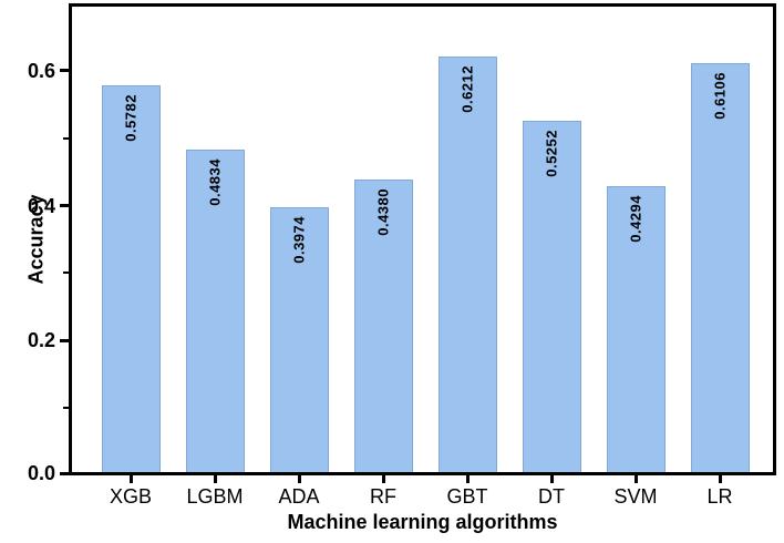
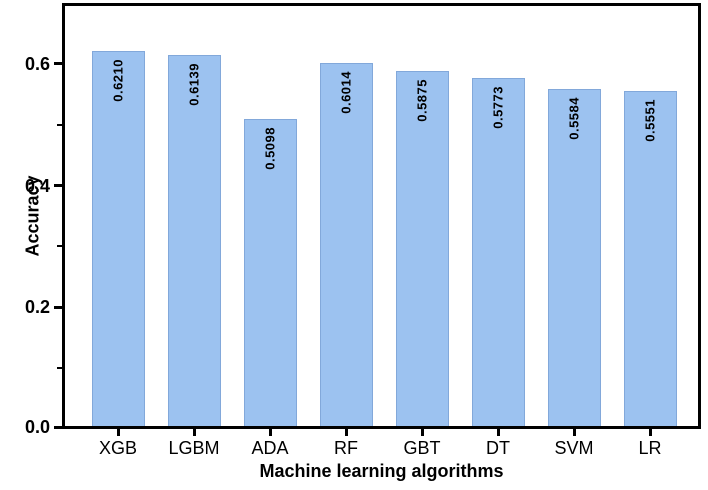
XGB: 0.5782 -> 0.6210
LGBM: 0.4834 -> 0.6139
ADA: 0.3974 -> 0.5098
RF: 0.4380 -> 0.6014
GBT: 0.6212 -> 0.5875
DT: 0.5252 -> 0.5773
SVM: 0.4294 -> 0.5584
LR: 0.6106 -> 0.5551
